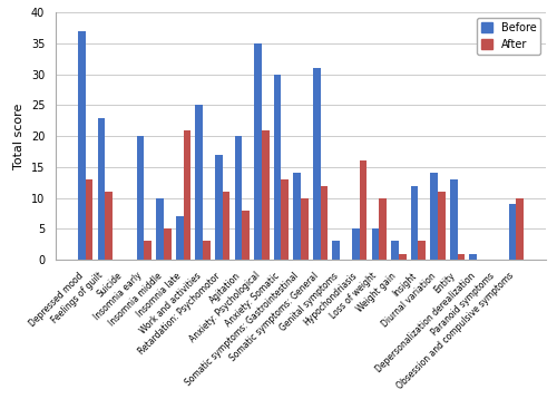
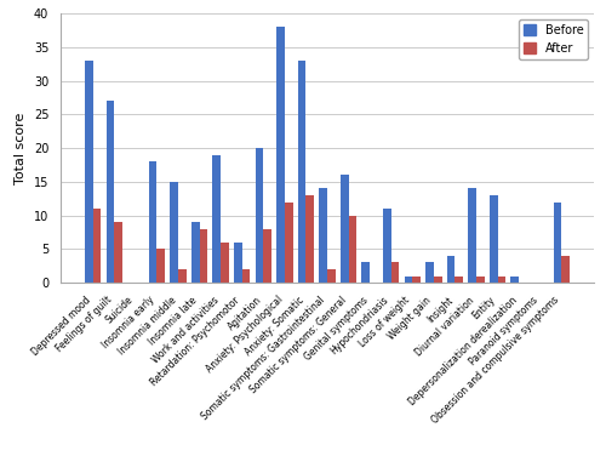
Before/Depressed mood: 37 -> 33
After/Depressed mood: 13 -> 11
Before/Feelings of guilt: 23 -> 27
After/Feelings of guilt: 11 -> 9
Before/Insomnia early: 20 -> 18
After/Insomnia early: 3 -> 5
Before/Insomnia middle: 10 -> 15
After/Insomnia middle: 5 -> 2
Before/Insomnia late: 7 -> 9
After/Insomnia late: 21 -> 8
Before/Work and activities: 25 -> 19
After/Work and activities: 3 -> 6
Before/Retardation: Psychomotor: 17 -> 6
After/Retardation: Psychomotor: 11 -> 2
Before/Anxiety: Psychological: 35 -> 38
After/Anxiety: Psychological: 21 -> 12
Before/Anxiety: Somatic: 30 -> 33
After/Somatic symptoms: Gastrointestinal: 10 -> 2
Before/Somatic symptoms: General: 31 -> 16
After/Somatic symptoms: General: 12 -> 10
Before/Hypochondriasis: 5 -> 11
After/Hypochondriasis: 16 -> 3
Before/Loss of weight: 5 -> 1
After/Loss of weight: 10 -> 1
Before/Insight: 12 -> 4
After/Insight: 3 -> 1
After/Diurnal variation: 11 -> 1
Before/Obsession and compulsive symptoms: 9 -> 12
After/Obsession and compulsive symptoms: 10 -> 4
